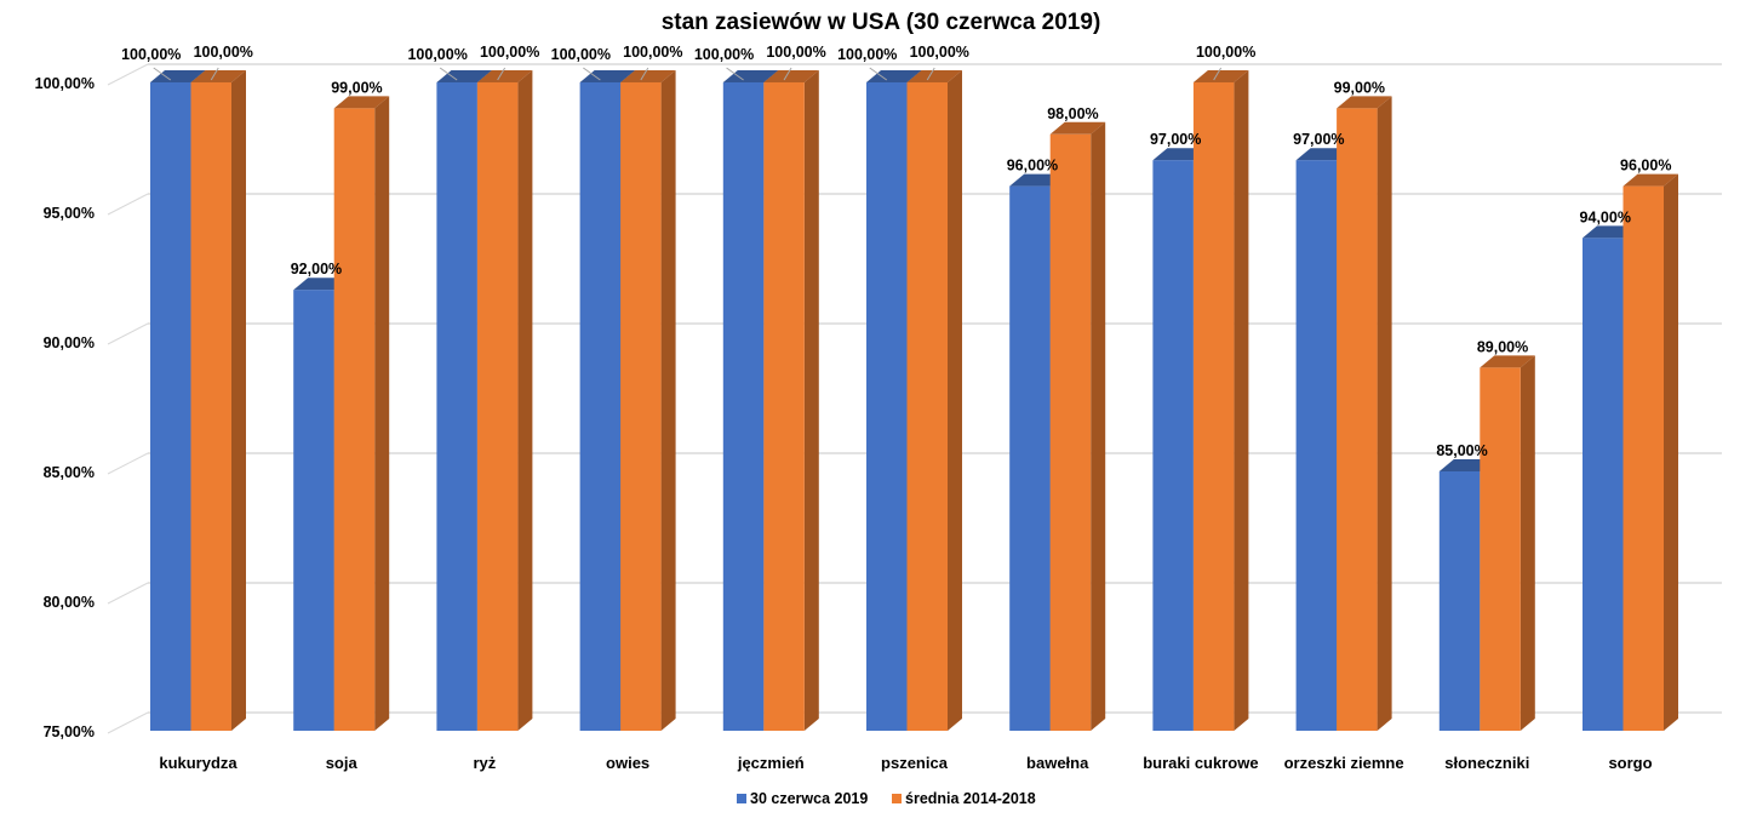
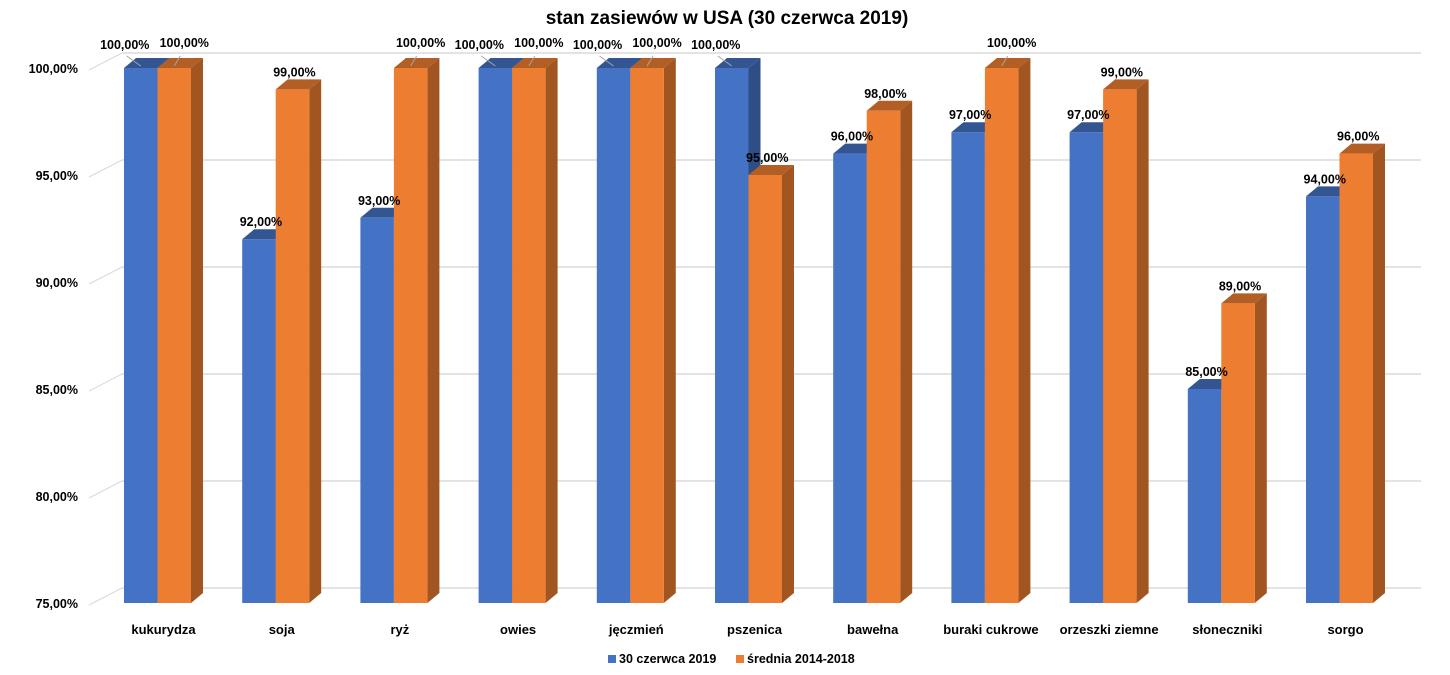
30 czerwca 2019/ryż: 100,00% -> 93,00%
średnia 2014-2018/pszenica: 100,00% -> 95,00%
